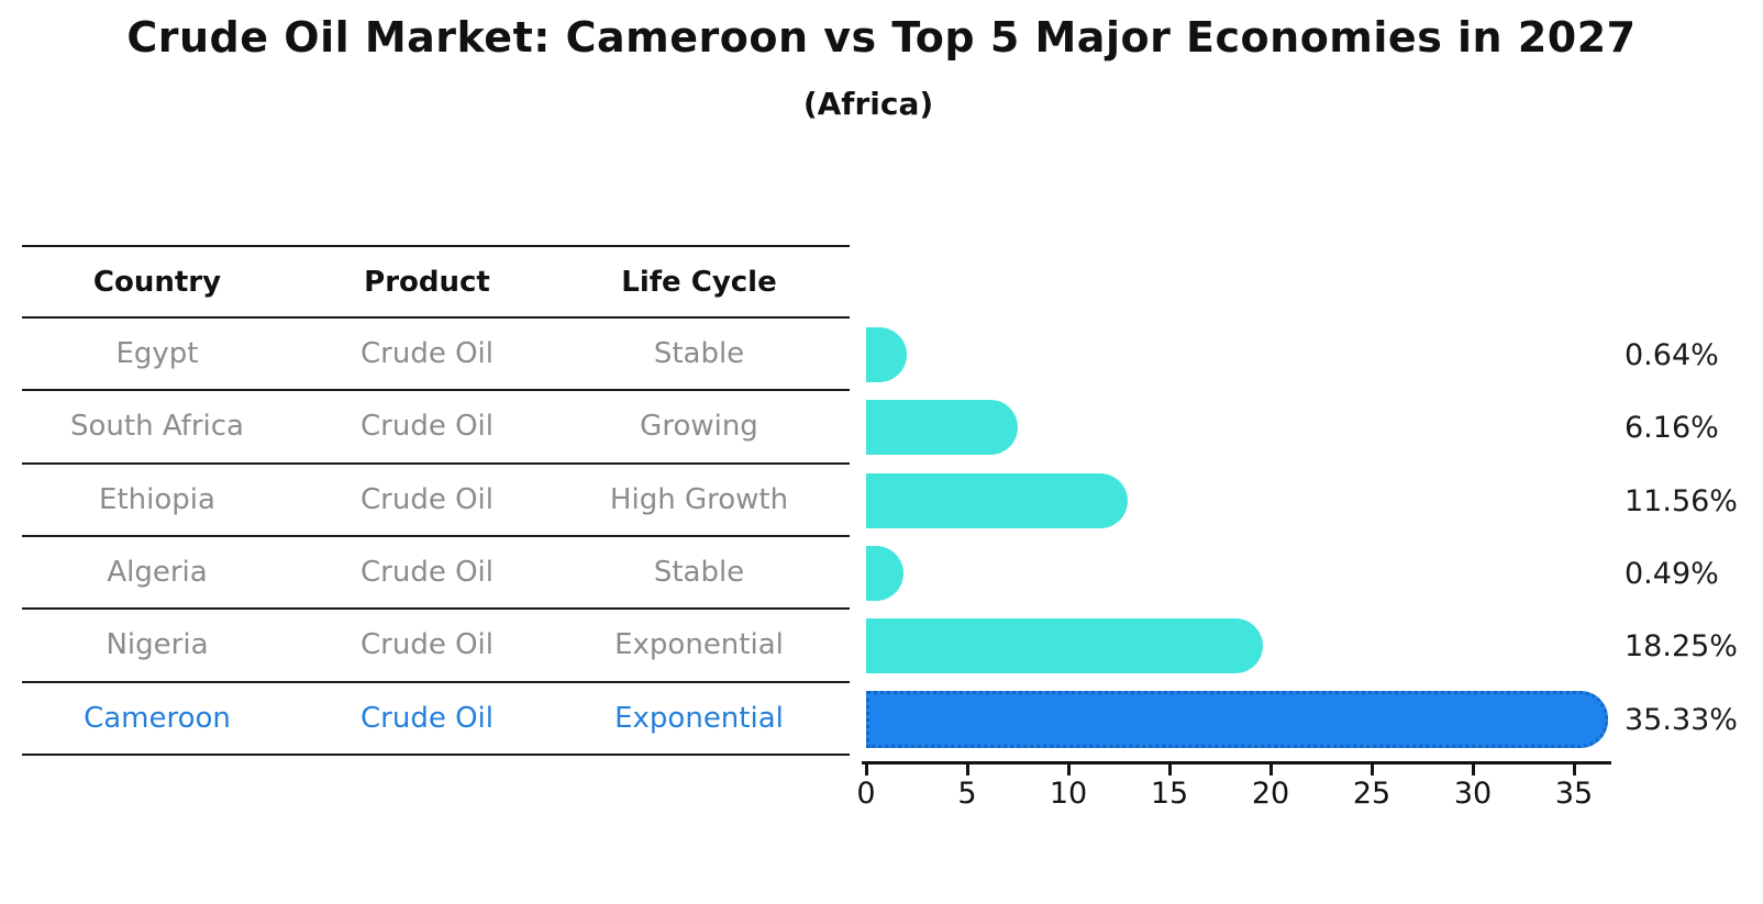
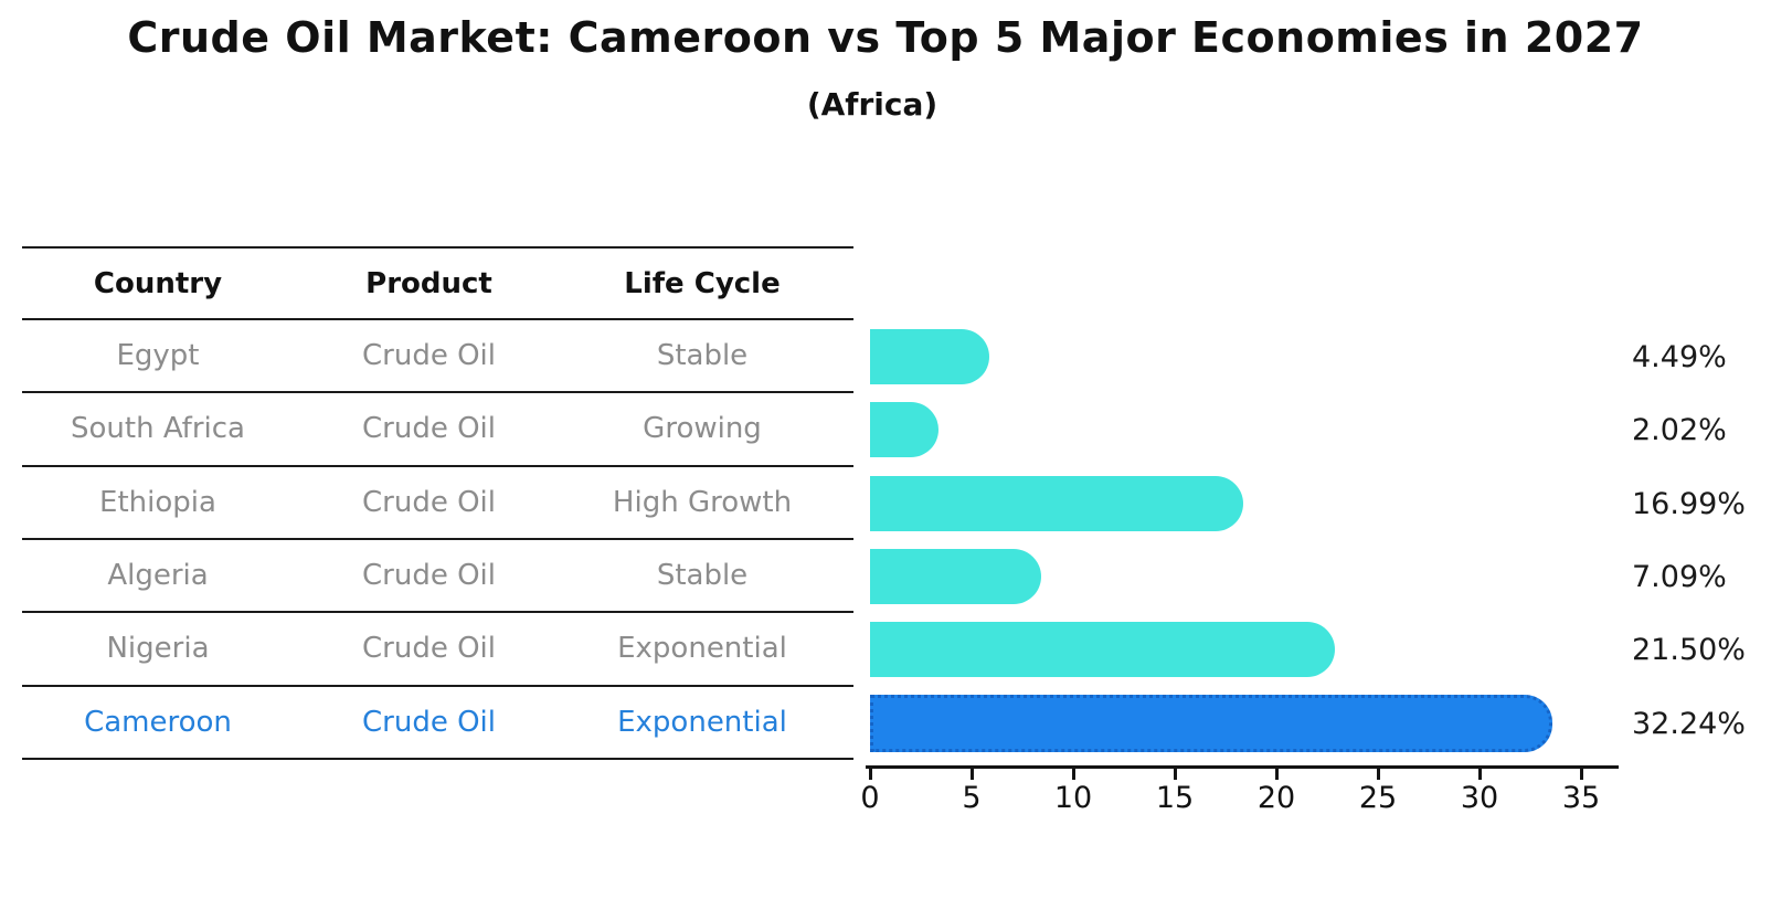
Egypt: 0.64% -> 4.49%
South Africa: 6.16% -> 2.02%
Ethiopia: 11.56% -> 16.99%
Algeria: 0.49% -> 7.09%
Nigeria: 18.25% -> 21.50%
Cameroon: 35.33% -> 32.24%
